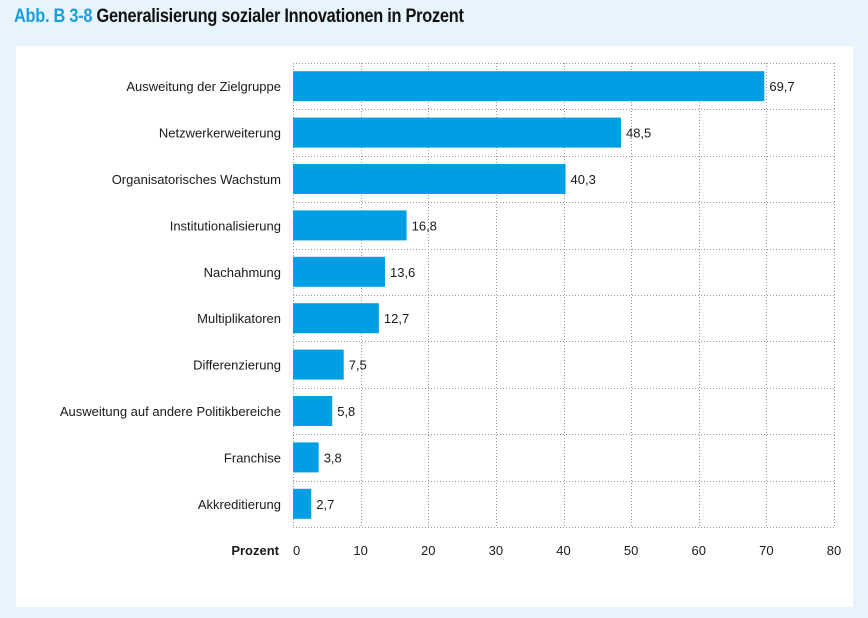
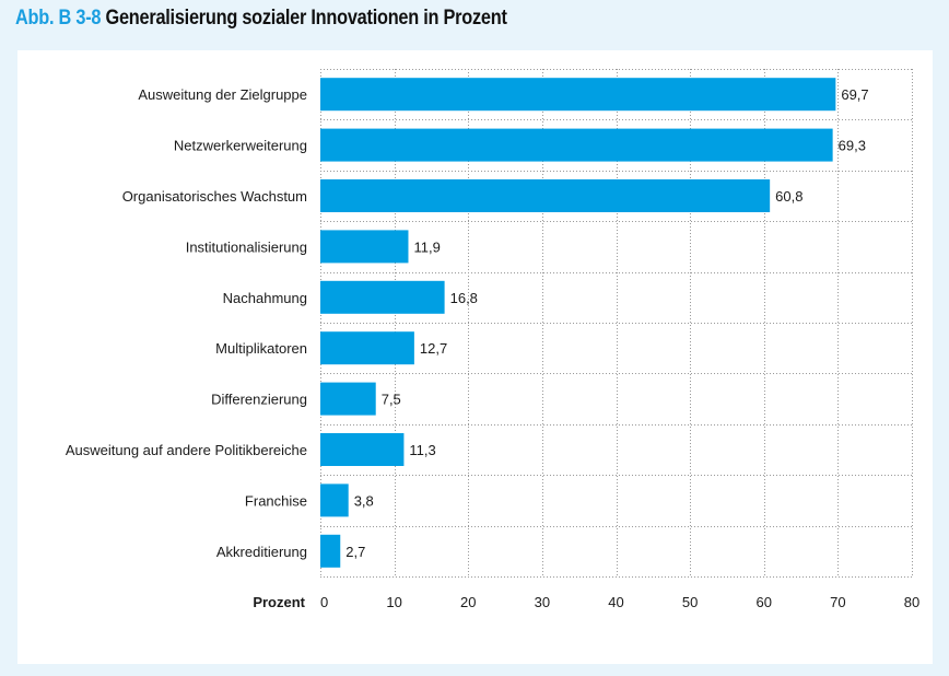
Netzwerkerweiterung: 48,5 -> 69,3
Organisatorisches Wachstum: 40,3 -> 60,8
Institutionalisierung: 16,8 -> 11,9
Nachahmung: 13,6 -> 16,8
Ausweitung auf andere Politikbereiche: 5,8 -> 11,3
